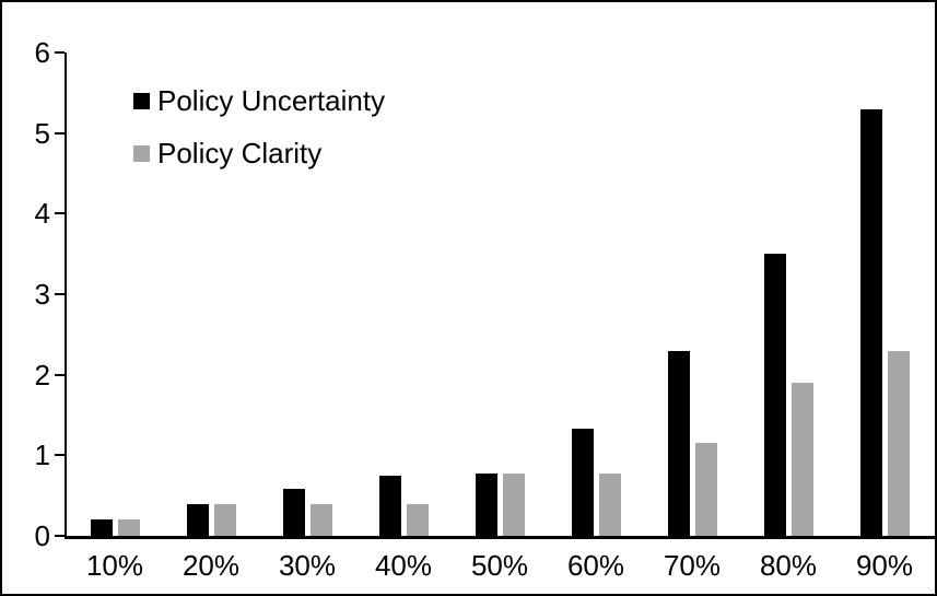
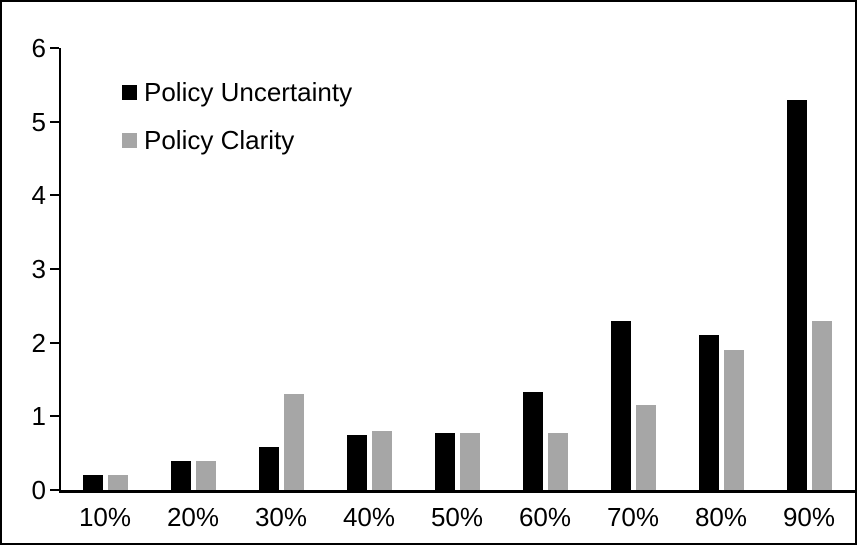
Policy Clarity/30%: 0.4 -> 1.3
Policy Clarity/40%: 0.4 -> 0.8
Policy Uncertainty/80%: 3.5 -> 2.1
